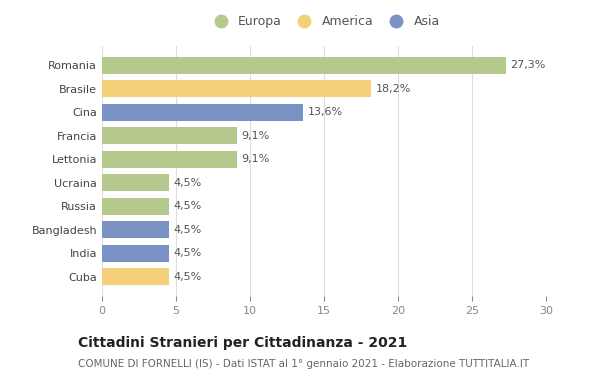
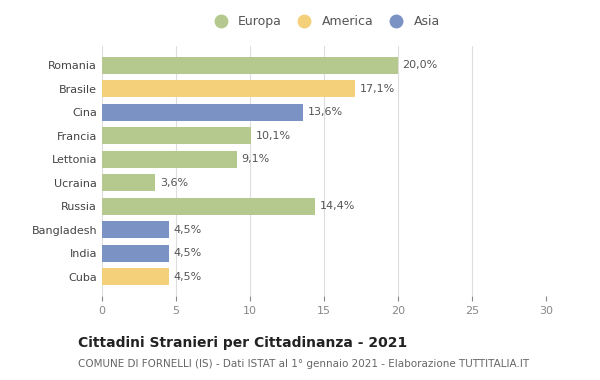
Romania: 27,3% -> 20,0%
Brasile: 18,2% -> 17,1%
Francia: 9,1% -> 10,1%
Ucraina: 4,5% -> 3,6%
Russia: 4,5% -> 14,4%
